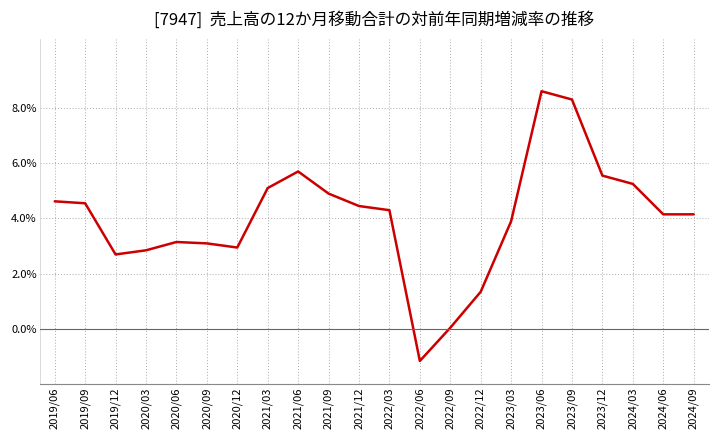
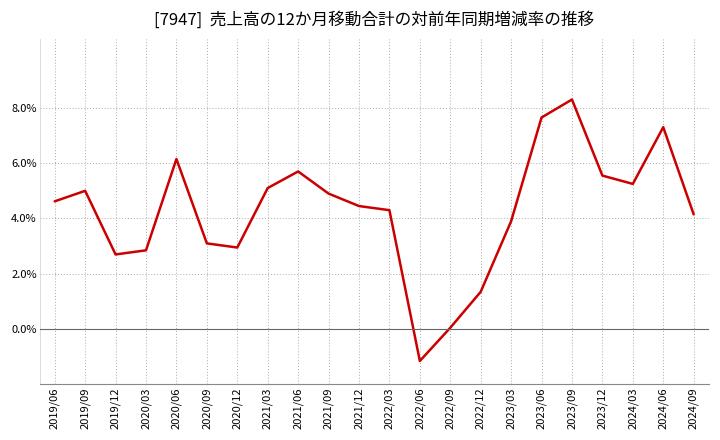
2019/09: 4.55% -> 5.00%
2020/06: 3.15% -> 6.15%
2023/06: 8.60% -> 7.65%
2024/06: 4.15% -> 7.30%
